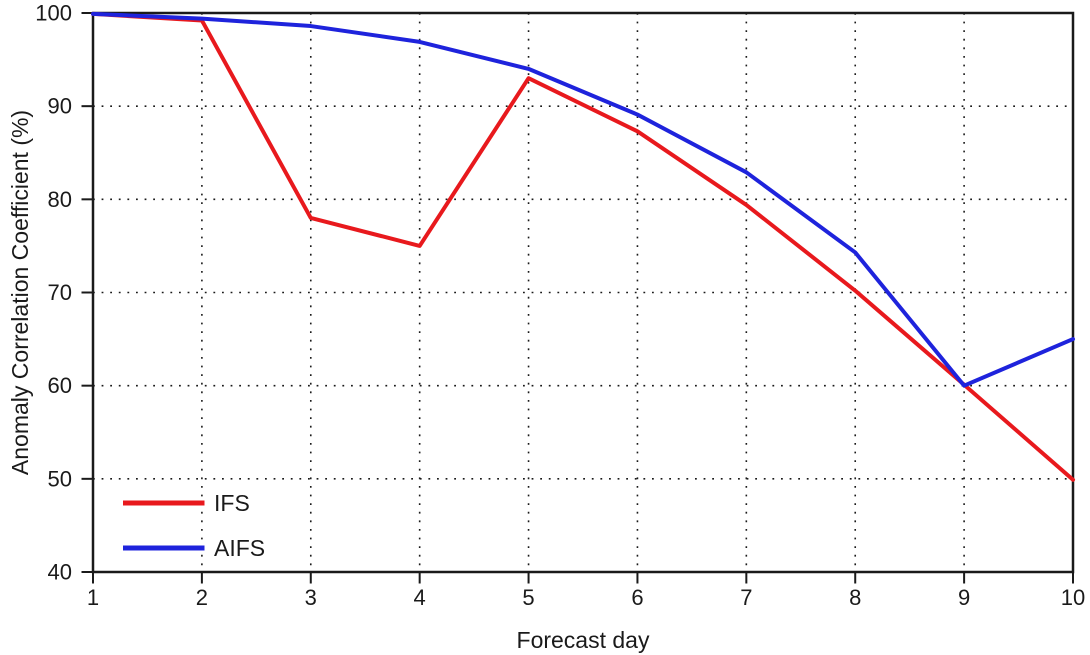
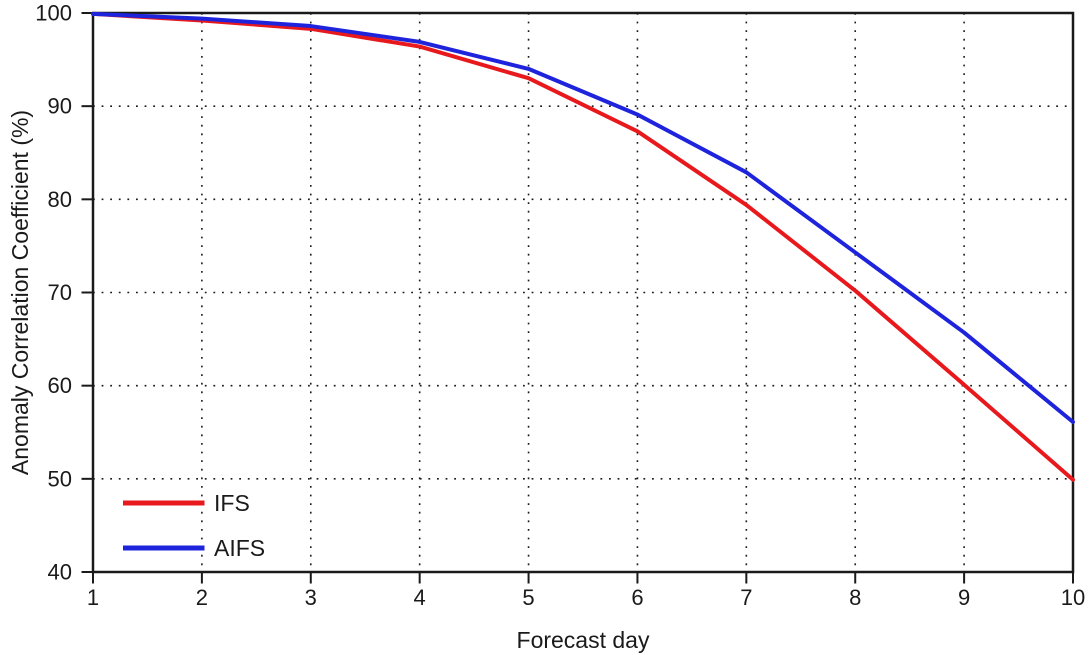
IFS/3: 78 -> 98
IFS/4: 75 -> 96
AIFS/9: 60 -> 66
AIFS/10: 65 -> 56
